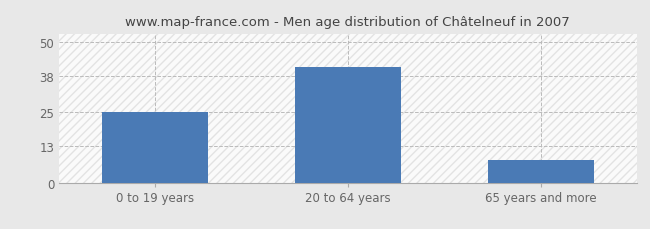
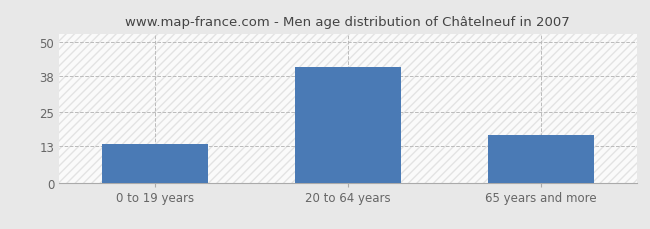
0 to 19 years: 25 -> 14
65 years and more: 8 -> 17
